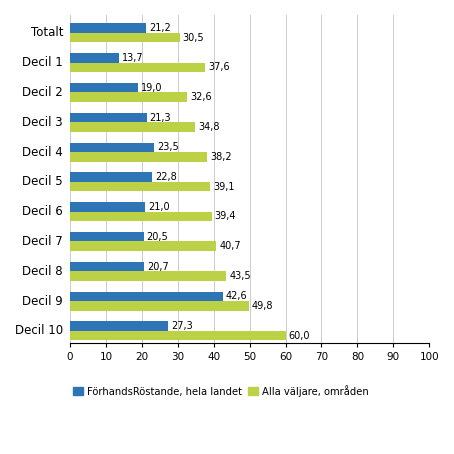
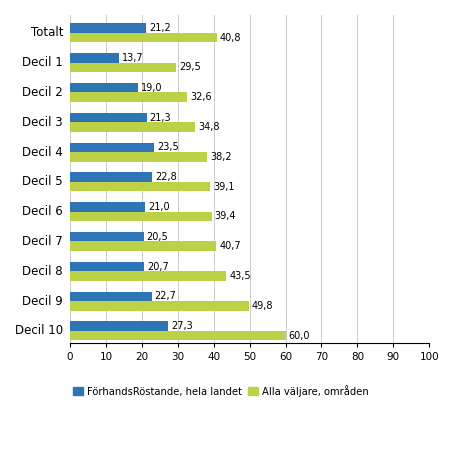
Alla väljare, områden/Totalt: 30,5 -> 40,8
Alla väljare, områden/Decil 1: 37,6 -> 29,5
FörhandsRöstande, hela landet/Decil 9: 42,6 -> 22,7
